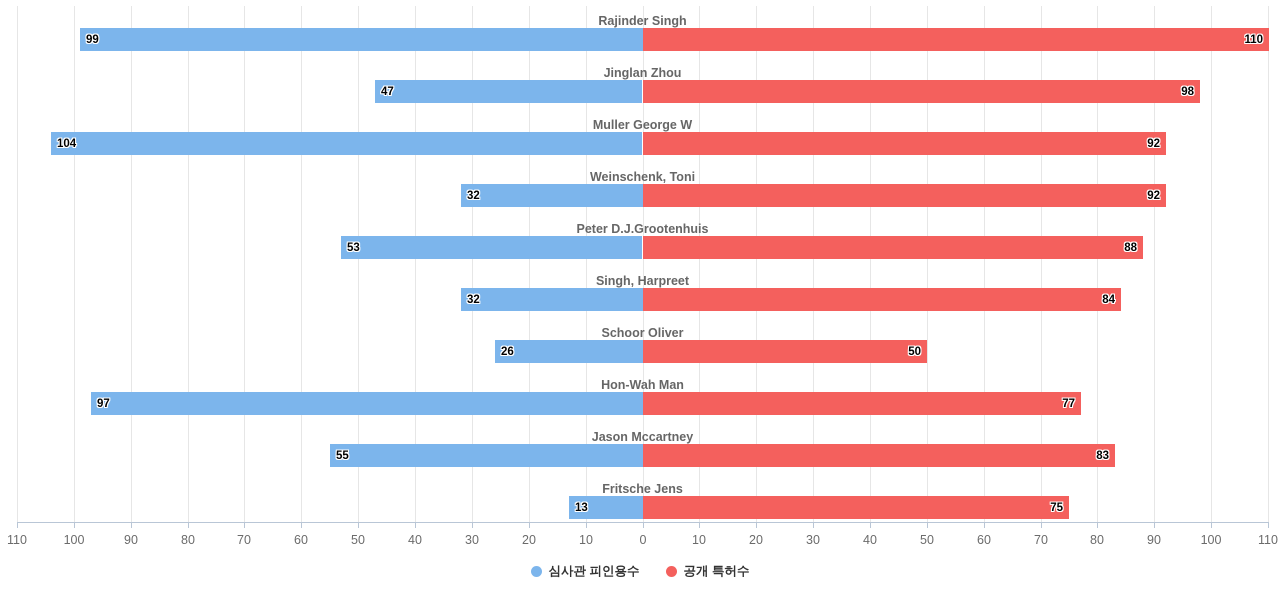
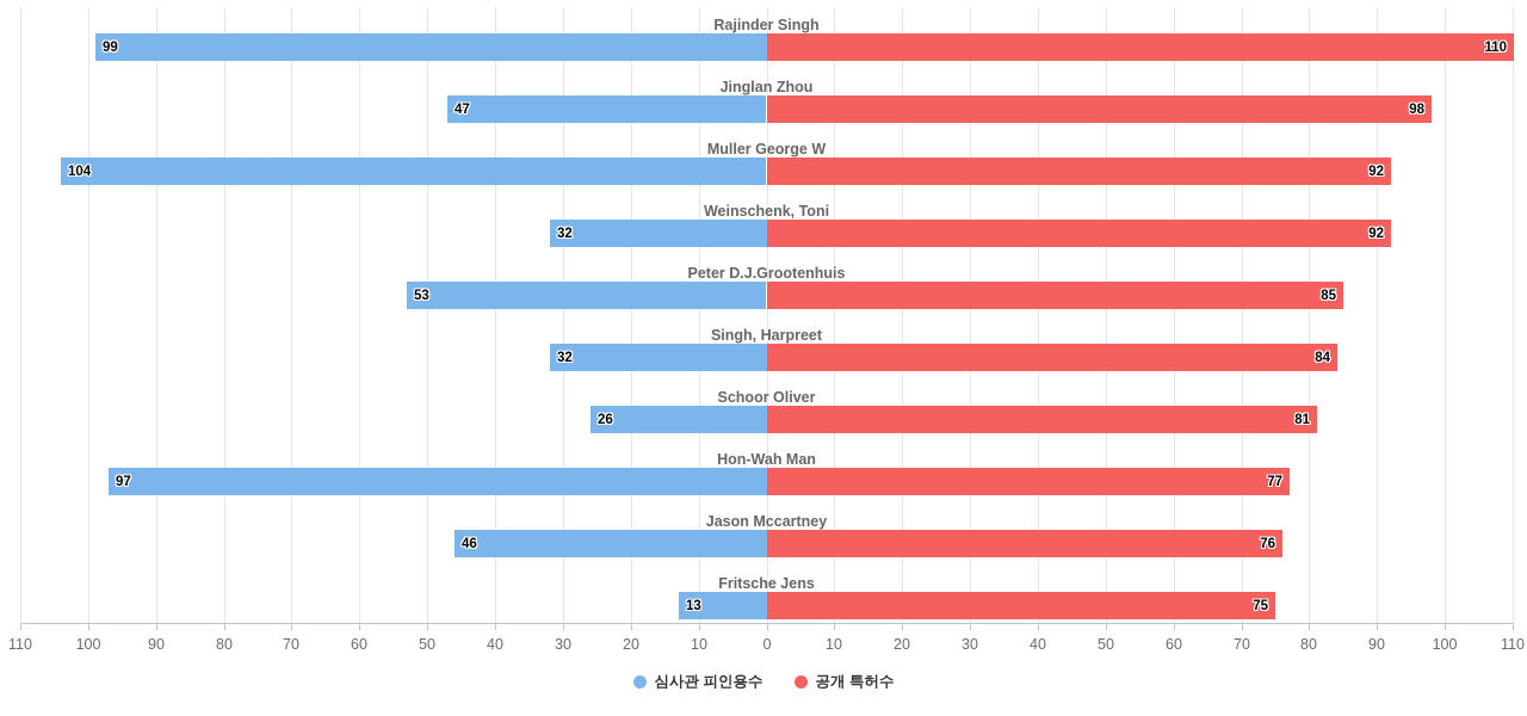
공개 특허수/Peter D.J.Grootenhuis: 88 -> 85
공개 특허수/Schoor Oliver: 50 -> 81
심사관 피인용수/Jason Mccartney: 55 -> 46
공개 특허수/Jason Mccartney: 83 -> 76
